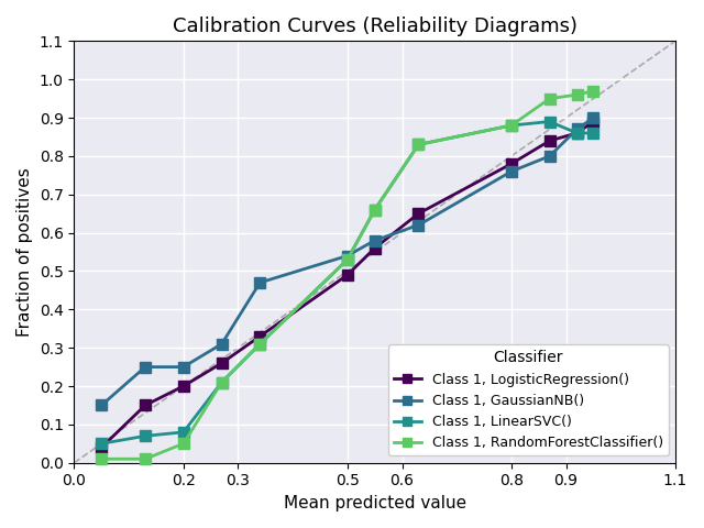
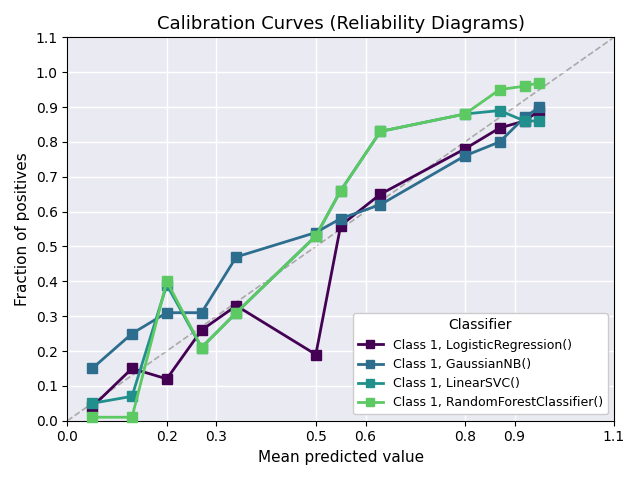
Class 1, LogisticRegression()/0.2: 0.20 -> 0.12
Class 1, GaussianNB()/0.2: 0.25 -> 0.31
Class 1, LinearSVC()/0.2: 0.08 -> 0.39
Class 1, RandomForestClassifier()/0.2: 0.05 -> 0.40
Class 1, LogisticRegression()/0.5: 0.49 -> 0.19
